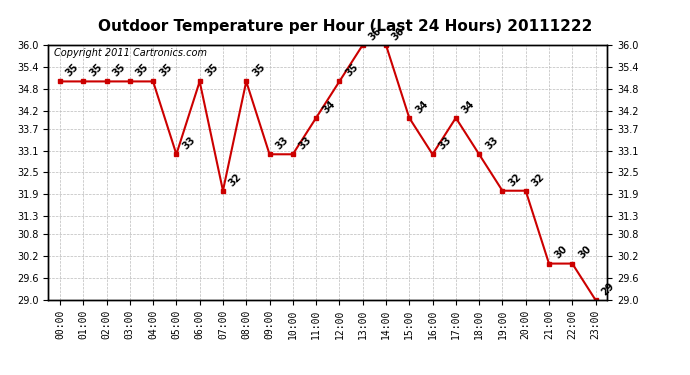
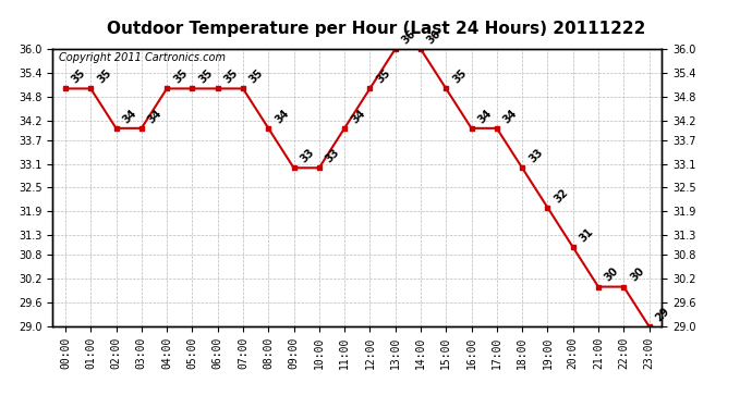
02:00: 35 -> 34
03:00: 35 -> 34
05:00: 33 -> 35
07:00: 32 -> 35
08:00: 35 -> 34
15:00: 34 -> 35
16:00: 33 -> 34
20:00: 32 -> 31
